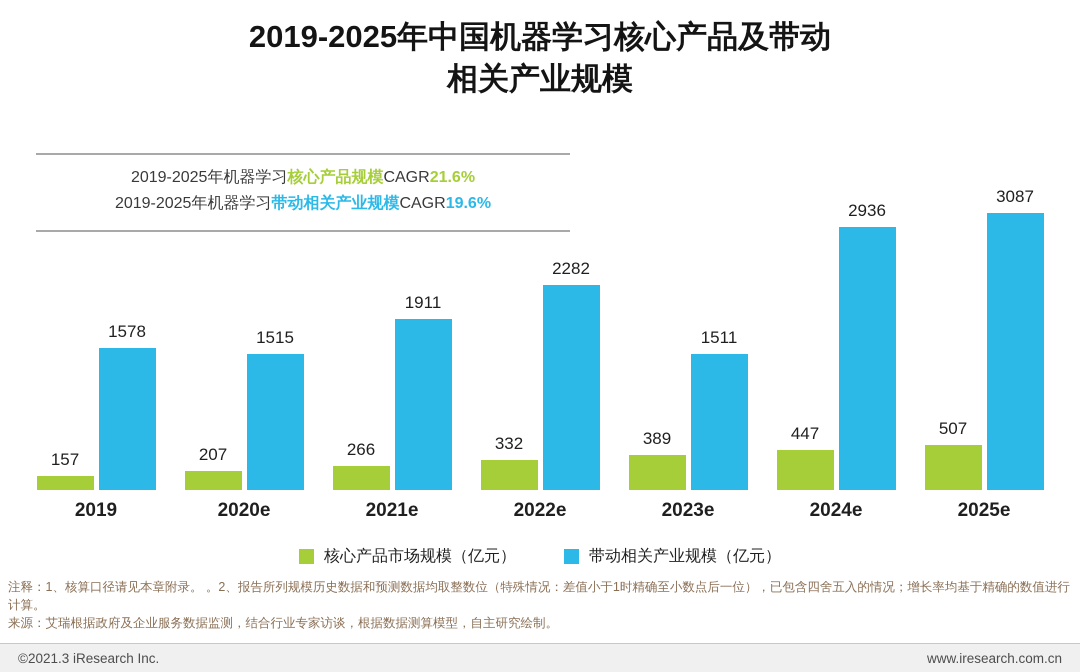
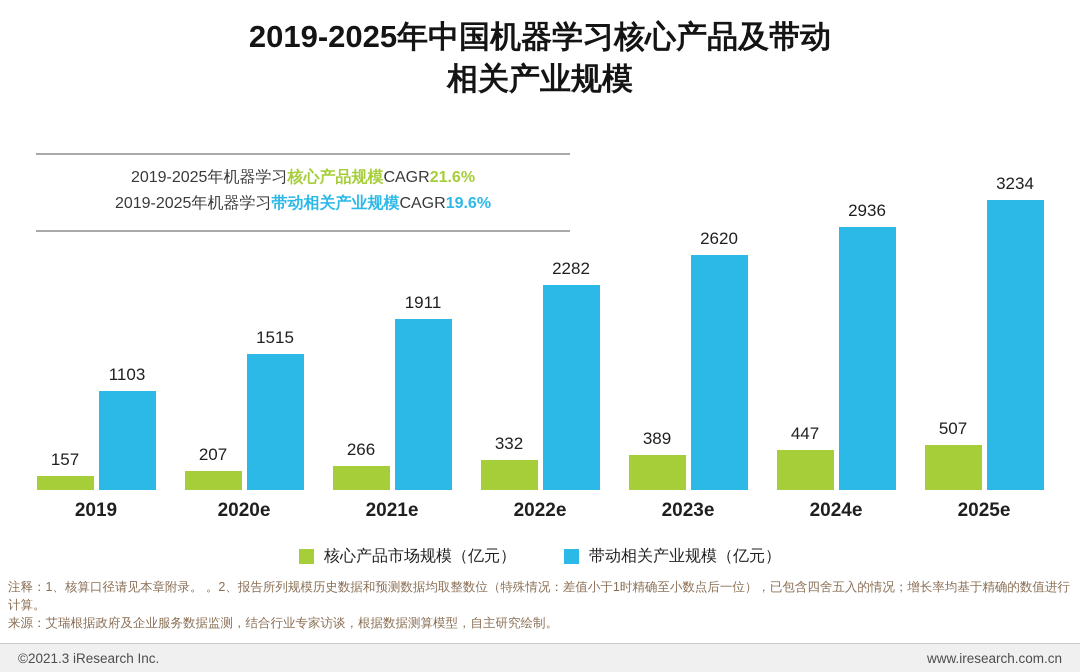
带动相关产业规模（亿元）/2019: 1578 -> 1103
带动相关产业规模（亿元）/2023e: 1511 -> 2620
带动相关产业规模（亿元）/2025e: 3087 -> 3234
